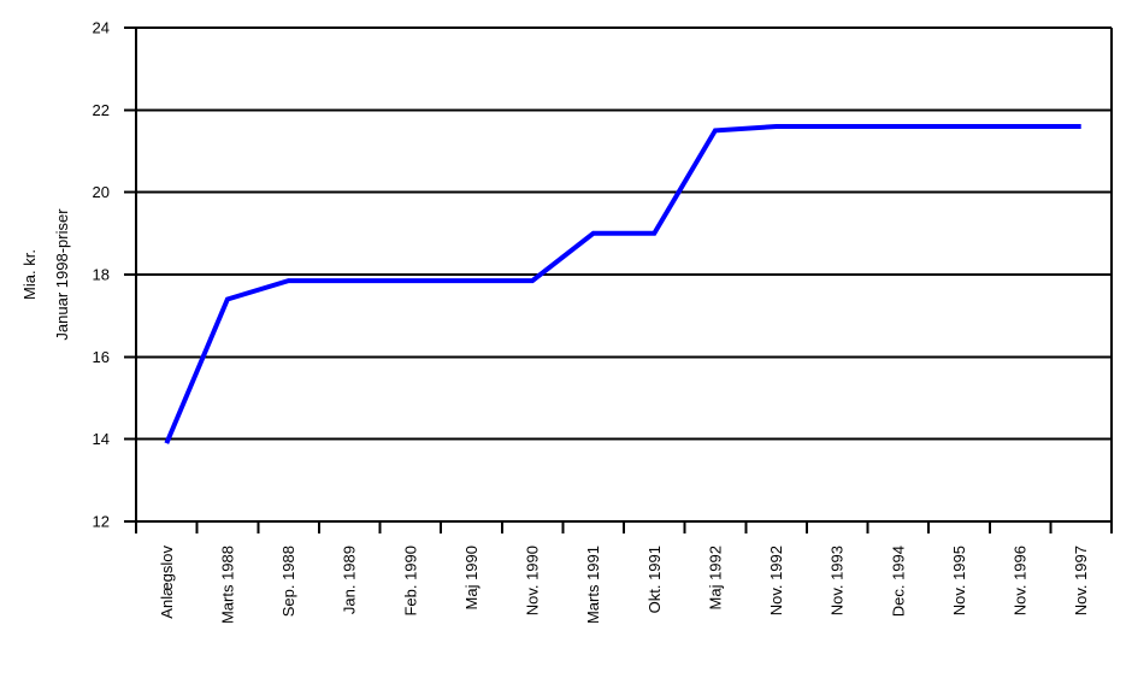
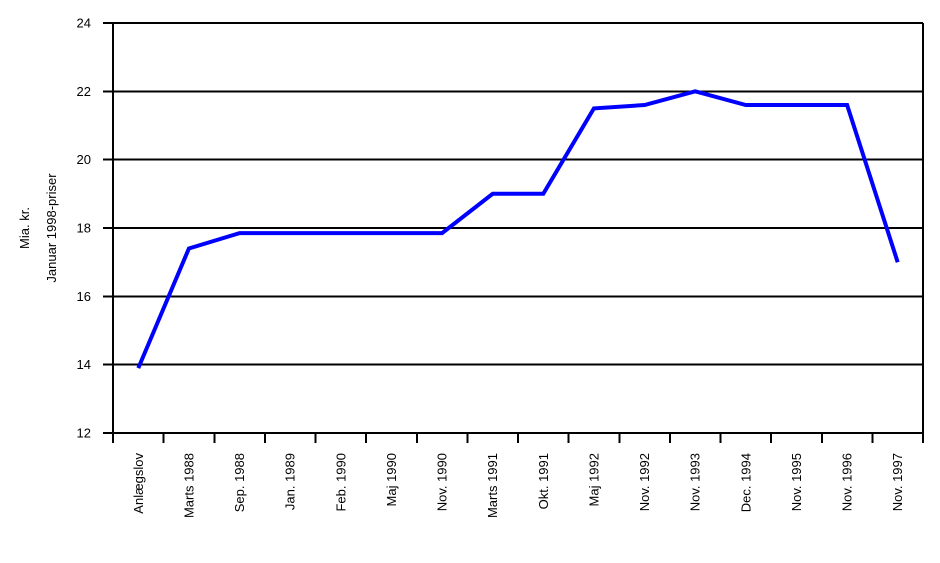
Nov. 1993: 21.6 -> 22.0
Nov. 1997: 21.6 -> 17.0
